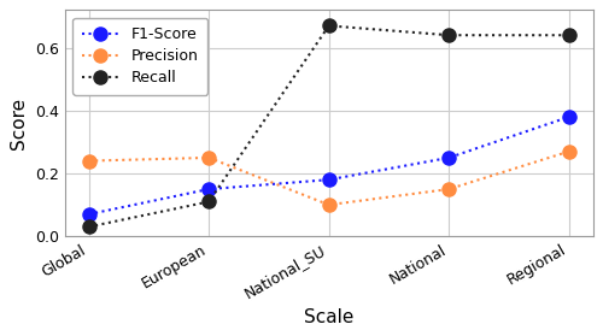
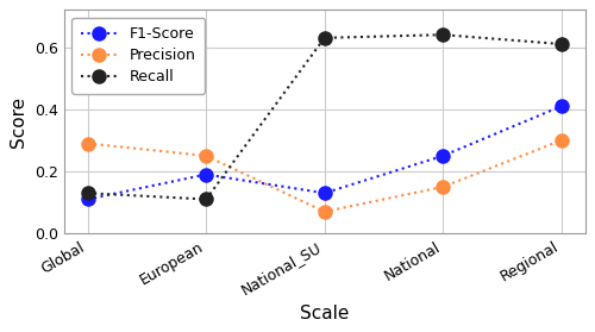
F1-Score/Global: 0.07 -> 0.11
Precision/Global: 0.24 -> 0.29
Recall/Global: 0.03 -> 0.13
F1-Score/European: 0.15 -> 0.19
F1-Score/National_SU: 0.18 -> 0.13
Precision/National_SU: 0.10 -> 0.07
Recall/National_SU: 0.67 -> 0.63
F1-Score/Regional: 0.38 -> 0.41
Precision/Regional: 0.27 -> 0.30
Recall/Regional: 0.64 -> 0.61
